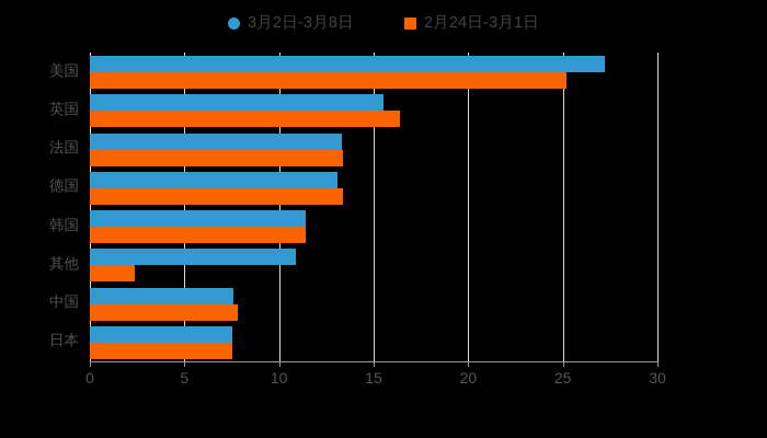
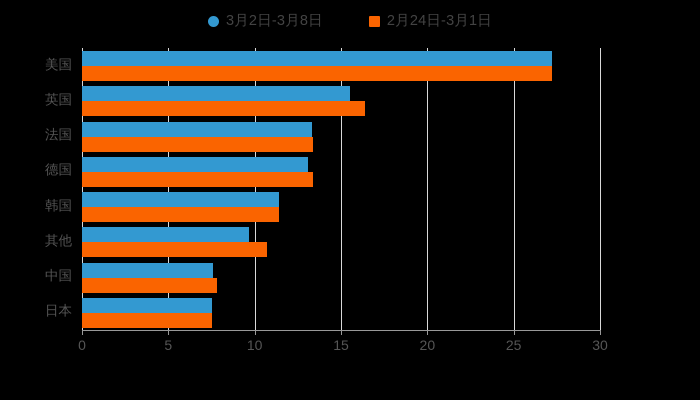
2月24日-3月1日/美国: 25.2 -> 27.2
3月2日-3月8日/其他: 10.9 -> 9.7
2月24日-3月1日/其他: 2.4 -> 10.7
